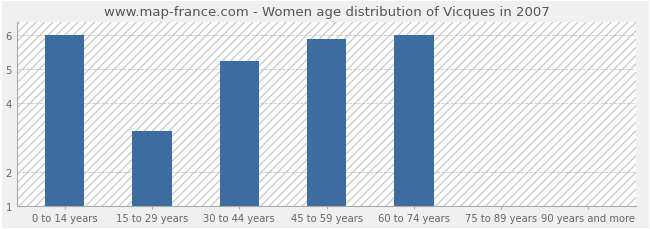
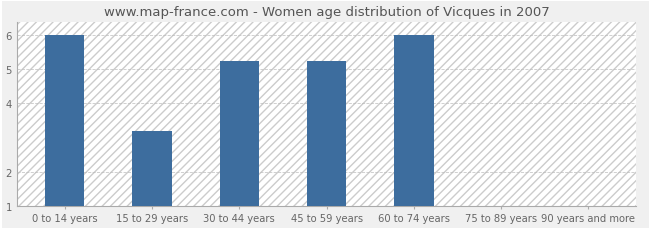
45 to 59 years: 5.90 -> 5.25
